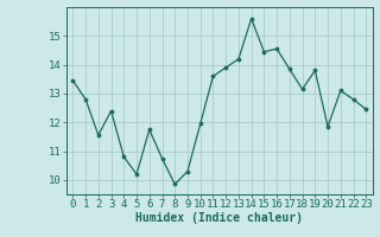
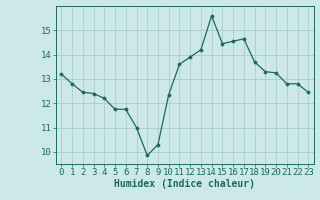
0: 13.45 -> 13.20
2: 11.55 -> 12.45
4: 10.80 -> 12.20
5: 10.20 -> 11.75
7: 10.75 -> 11.00
10: 11.95 -> 12.35
17: 13.85 -> 14.65
18: 13.15 -> 13.70
19: 13.80 -> 13.30
20: 11.85 -> 13.25
21: 13.10 -> 12.80
